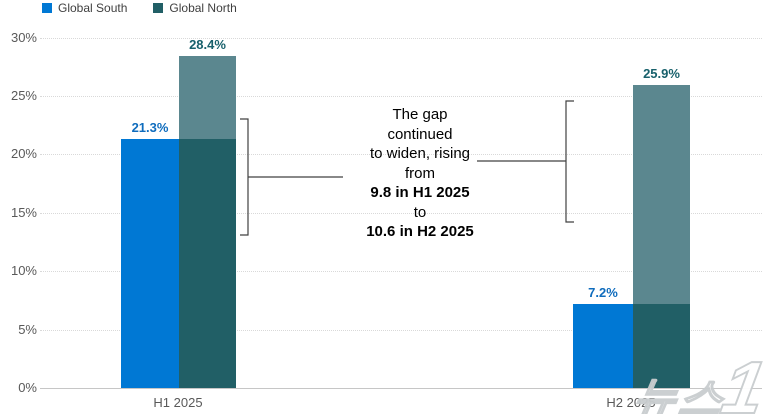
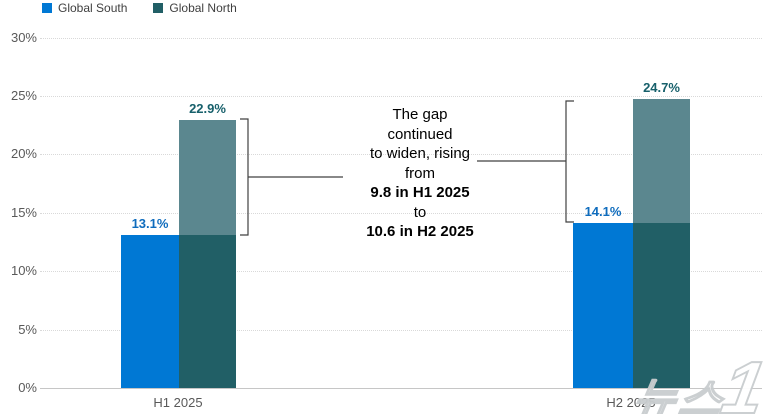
Global South/H1 2025: 21.3% -> 13.1%
Global North/H1 2025: 28.4% -> 22.9%
Global South/H2 2025: 7.2% -> 14.1%
Global North/H2 2025: 25.9% -> 24.7%
